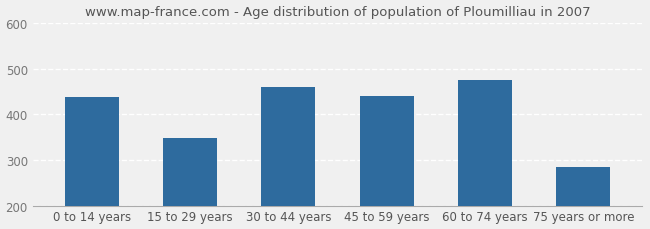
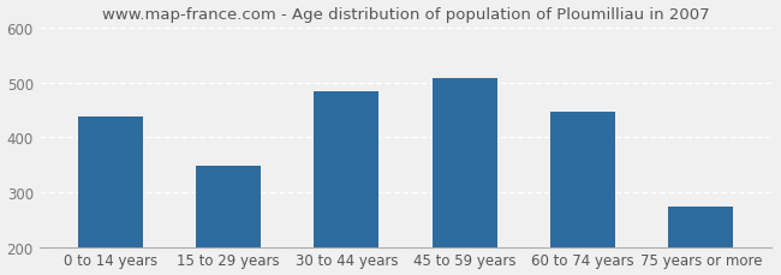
30 to 44 years: 460 -> 484
45 to 59 years: 440 -> 508
60 to 74 years: 475 -> 447
75 years or more: 285 -> 273
